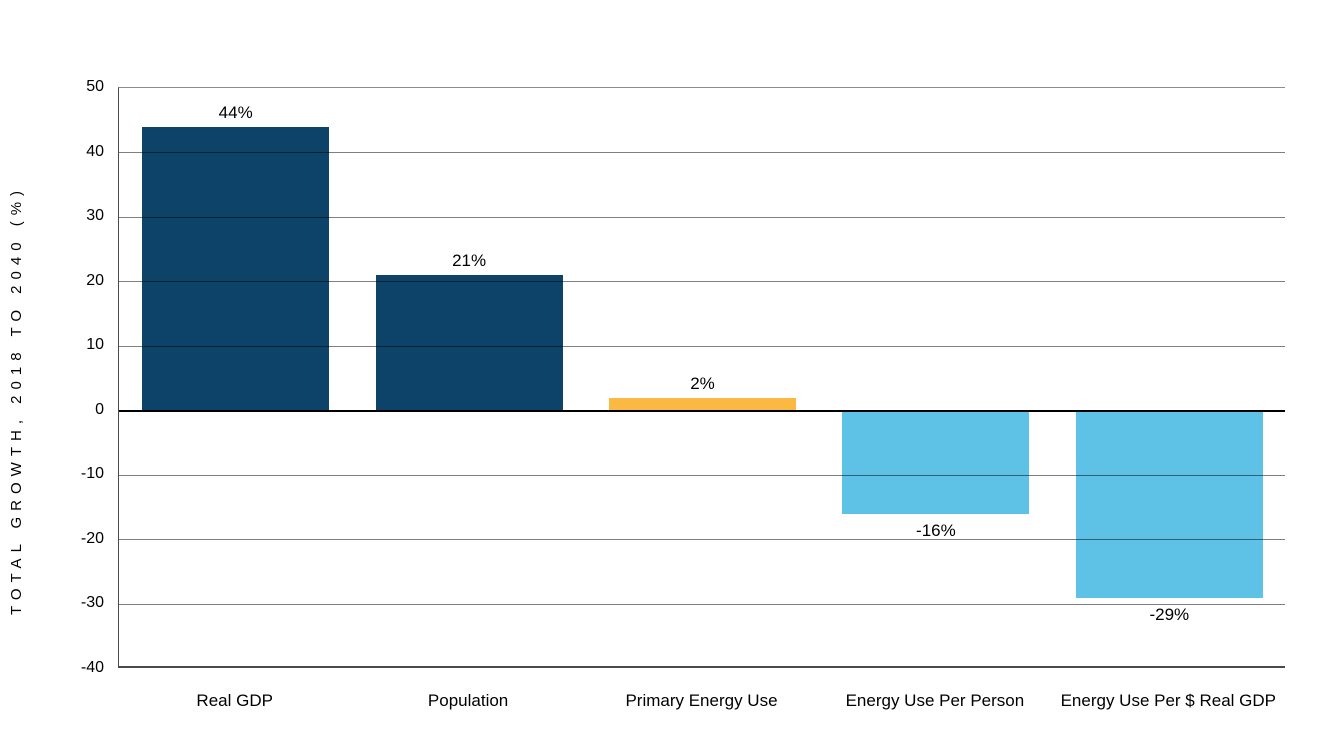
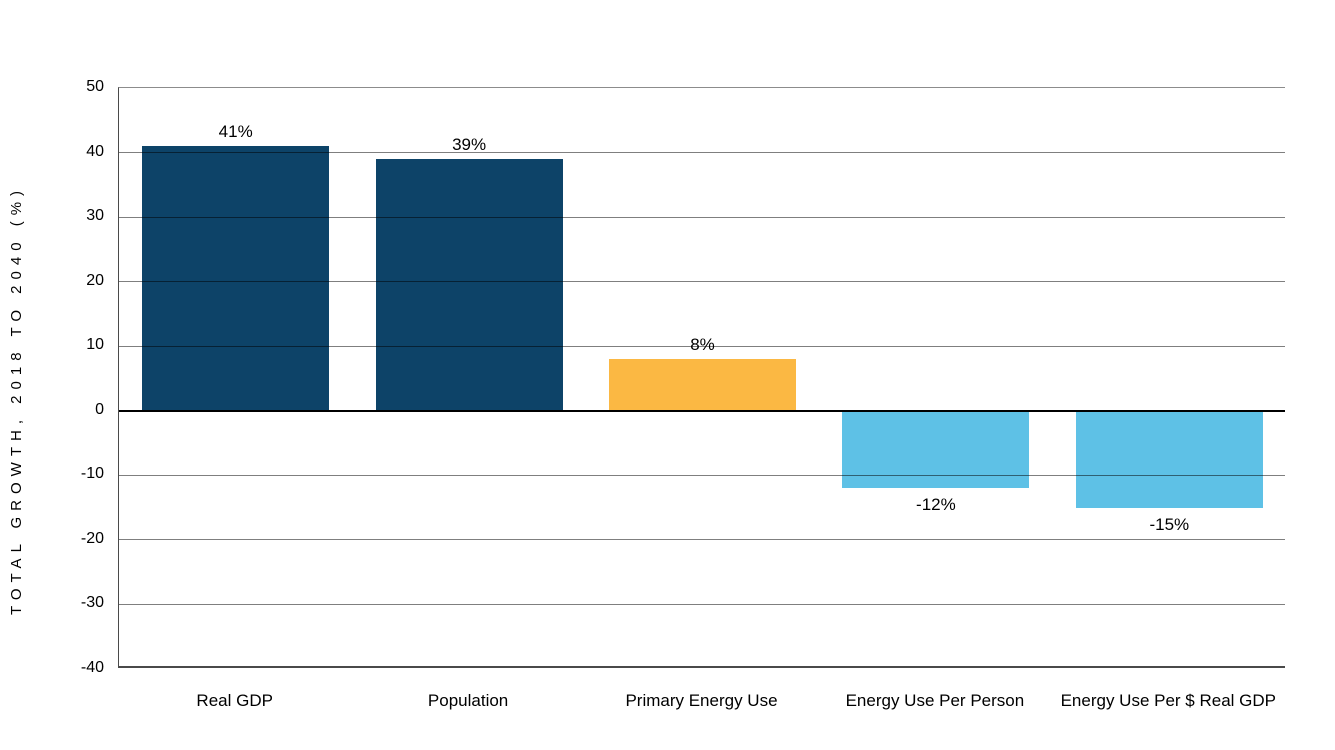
Real GDP: 44% -> 41%
Population: 21% -> 39%
Primary Energy Use: 2% -> 8%
Energy Use Per Person: -16% -> -12%
Energy Use Per $ Real GDP: -29% -> -15%
